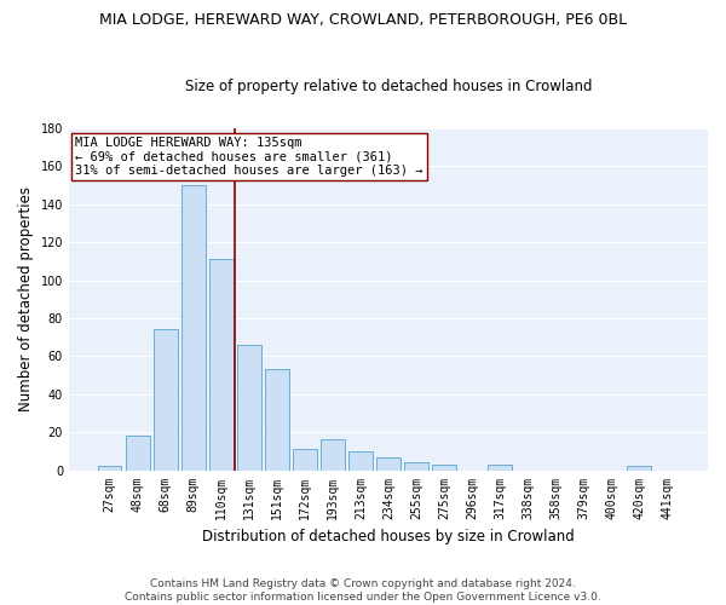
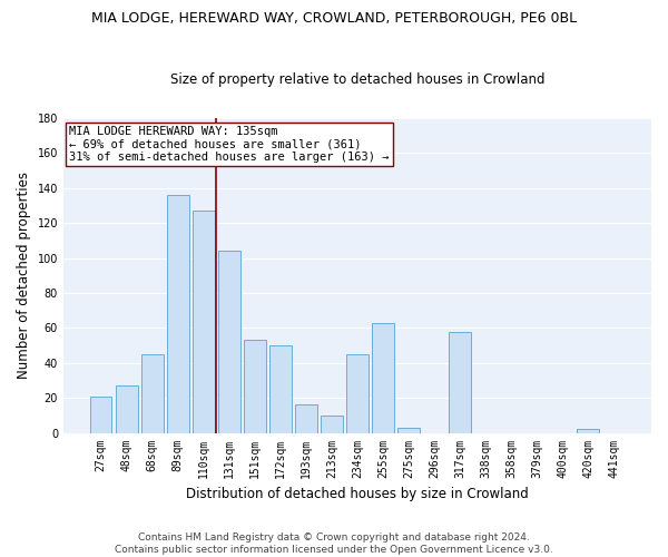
27sqm: 2 -> 21
48sqm: 18 -> 27
68sqm: 74 -> 45
89sqm: 150 -> 136
110sqm: 111 -> 127
131sqm: 66 -> 104
172sqm: 11 -> 50
234sqm: 7 -> 45
255sqm: 4 -> 63
317sqm: 3 -> 58
